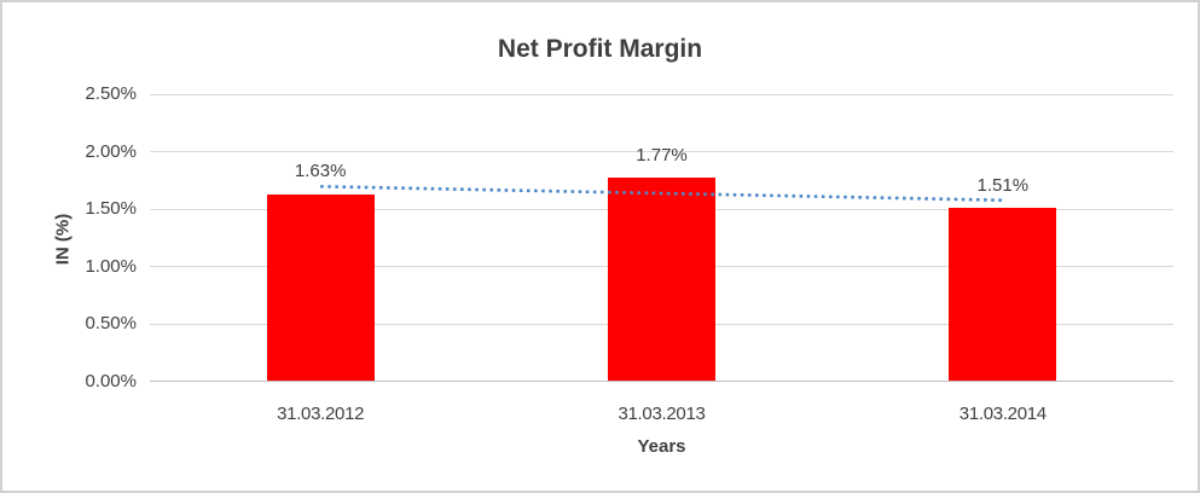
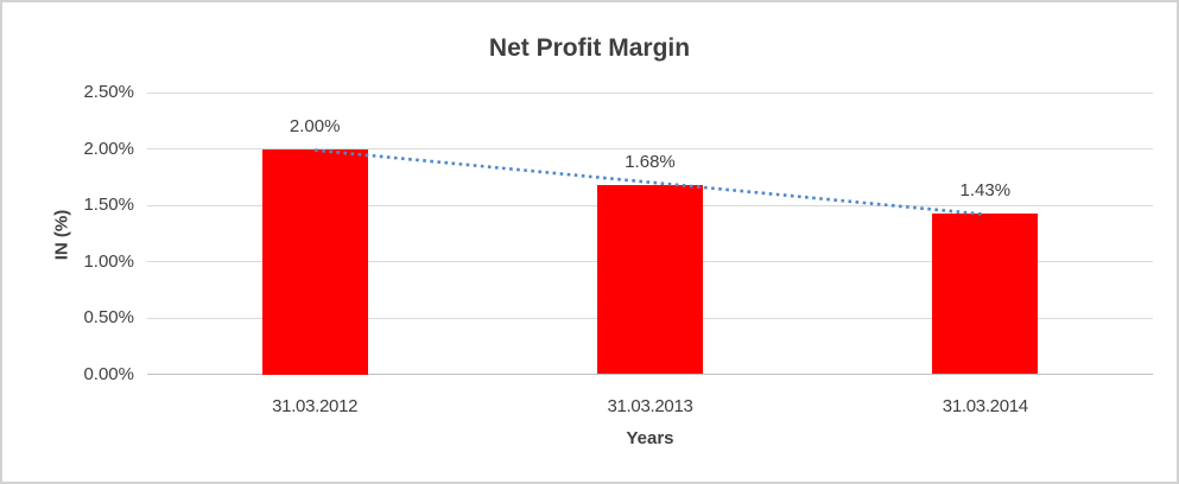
31.03.2012: 1.63% -> 2.00%
31.03.2013: 1.77% -> 1.68%
31.03.2014: 1.51% -> 1.43%
